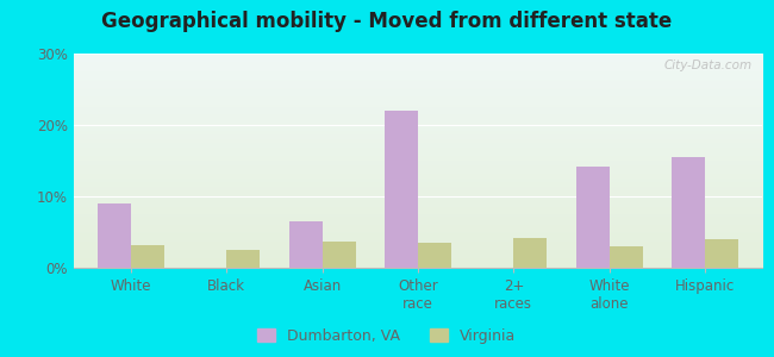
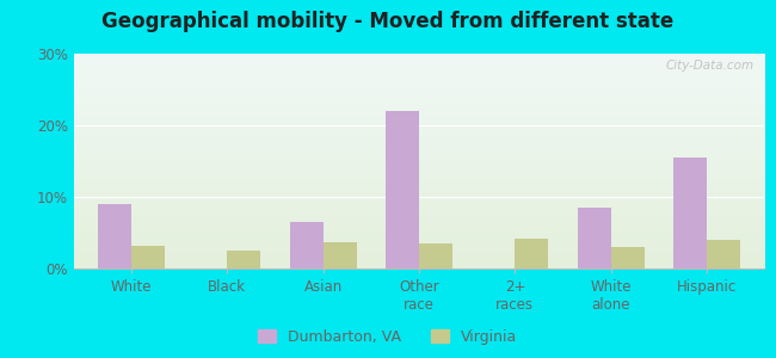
Dumbarton, VA/White alone: 14.2% -> 8.5%
